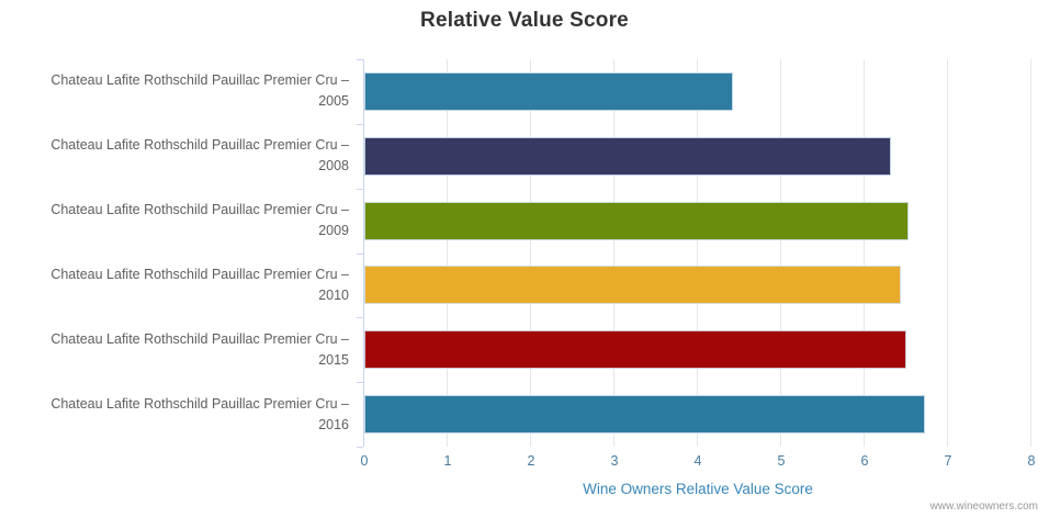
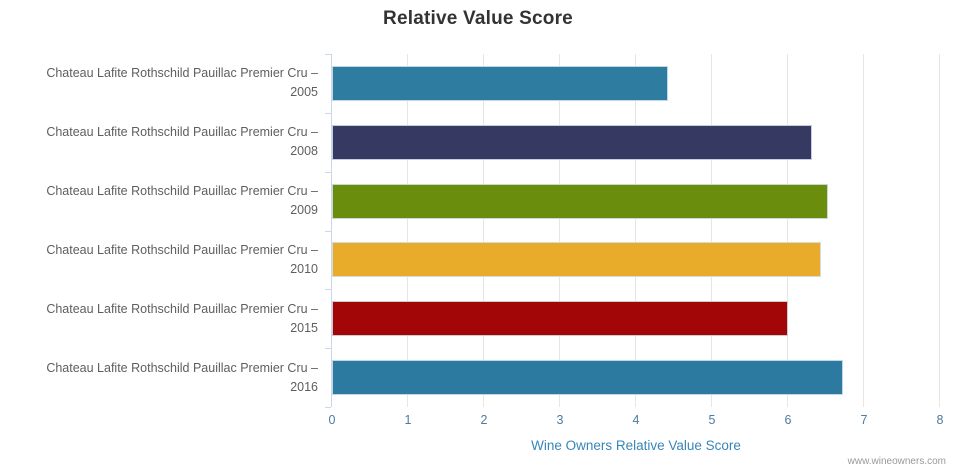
Chateau Lafite Rothschild Pauillac Premier Cru – 2015: 6.5 -> 6.0
